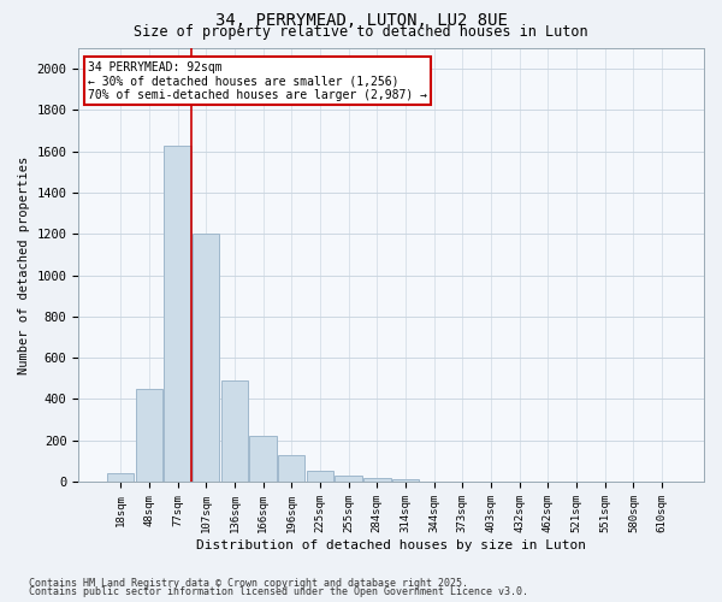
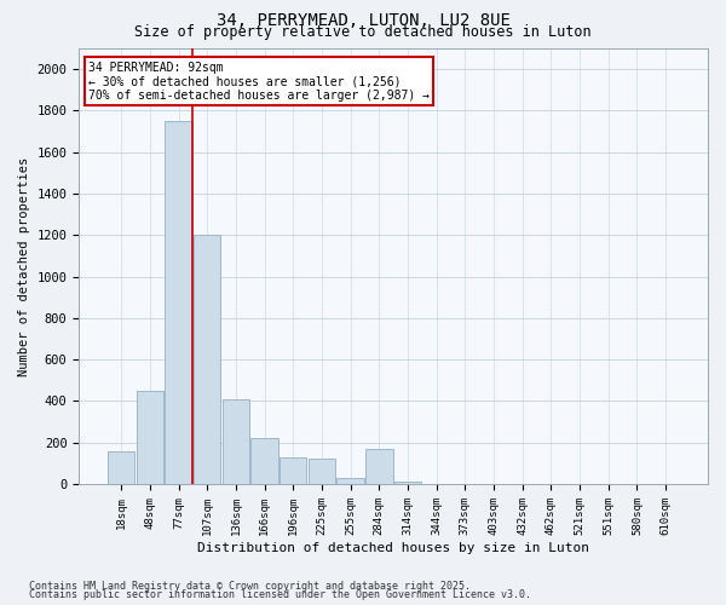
18sqm: 40 -> 160
77sqm: 1630 -> 1750
136sqm: 490 -> 410
225sqm: 50 -> 120
284sqm: 20 -> 170
